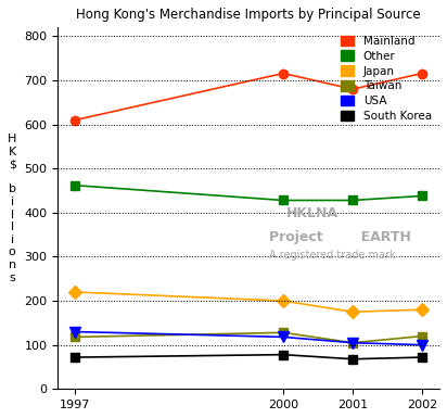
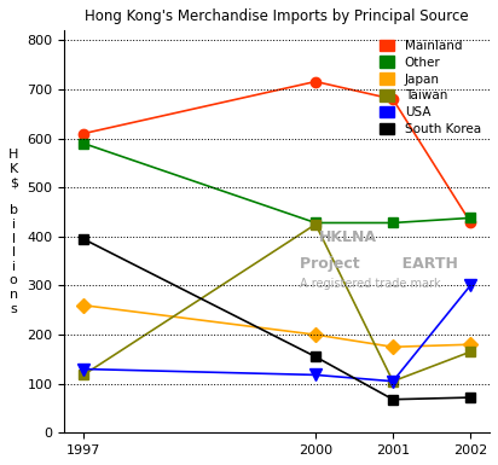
Other/1997: 462 -> 590
Japan/1997: 220 -> 260
South Korea/1997: 72 -> 395
Taiwan/2000: 128 -> 425
South Korea/2000: 78 -> 155
Mainland/2002: 716 -> 430
Taiwan/2002: 120 -> 165
USA/2002: 100 -> 300
